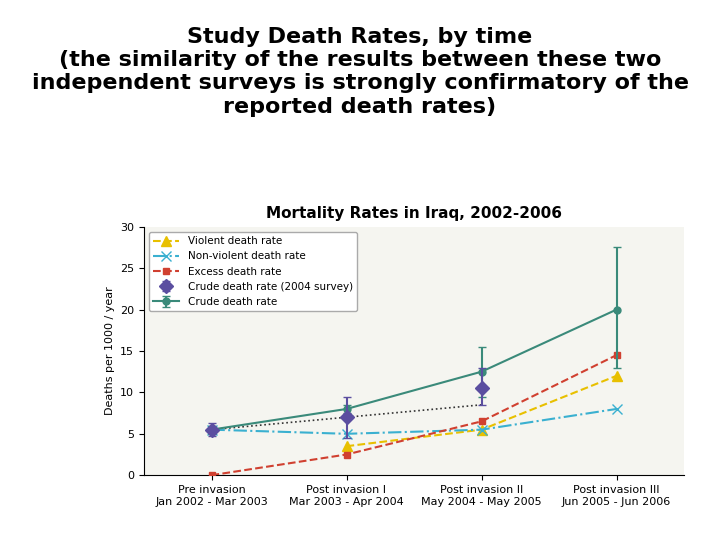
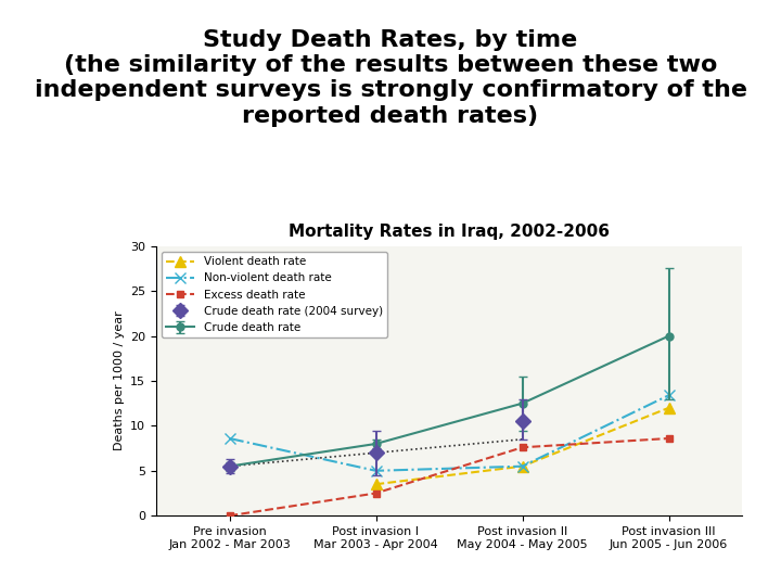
Non-violent death rate/Pre invasion Jan 2002 - Mar 2003: 5.5 -> 8.6
Excess death rate/Post invasion II May 2004 - May 2005: 6.5 -> 7.6
Non-violent death rate/Post invasion III Jun 2005 - Jun 2006: 8.0 -> 13.4
Excess death rate/Post invasion III Jun 2005 - Jun 2006: 14.5 -> 8.6
